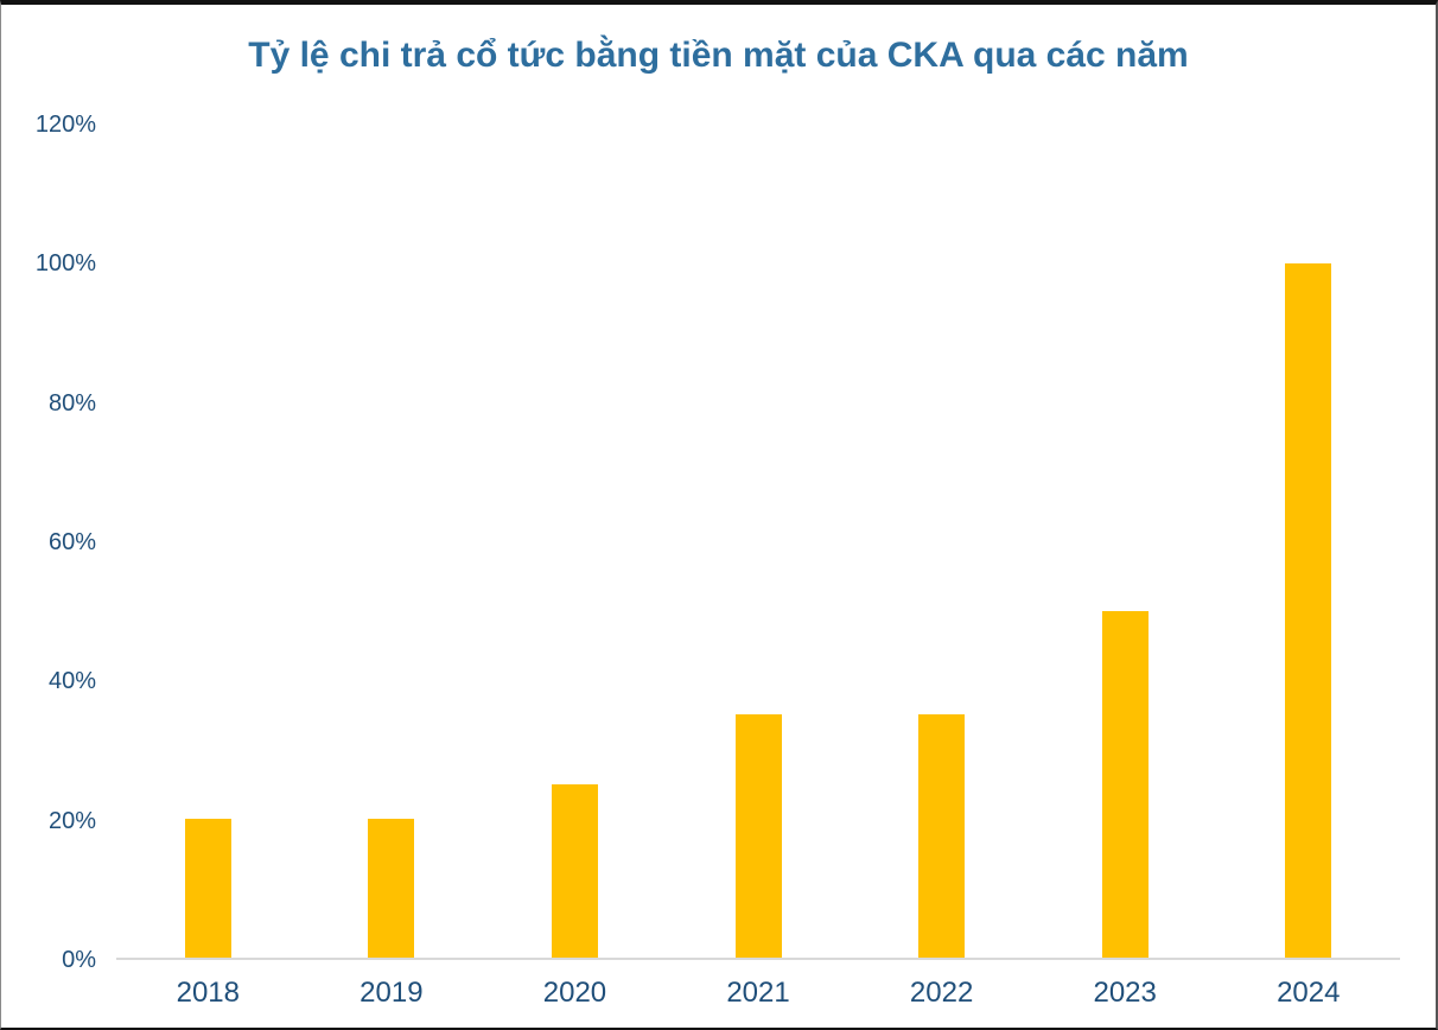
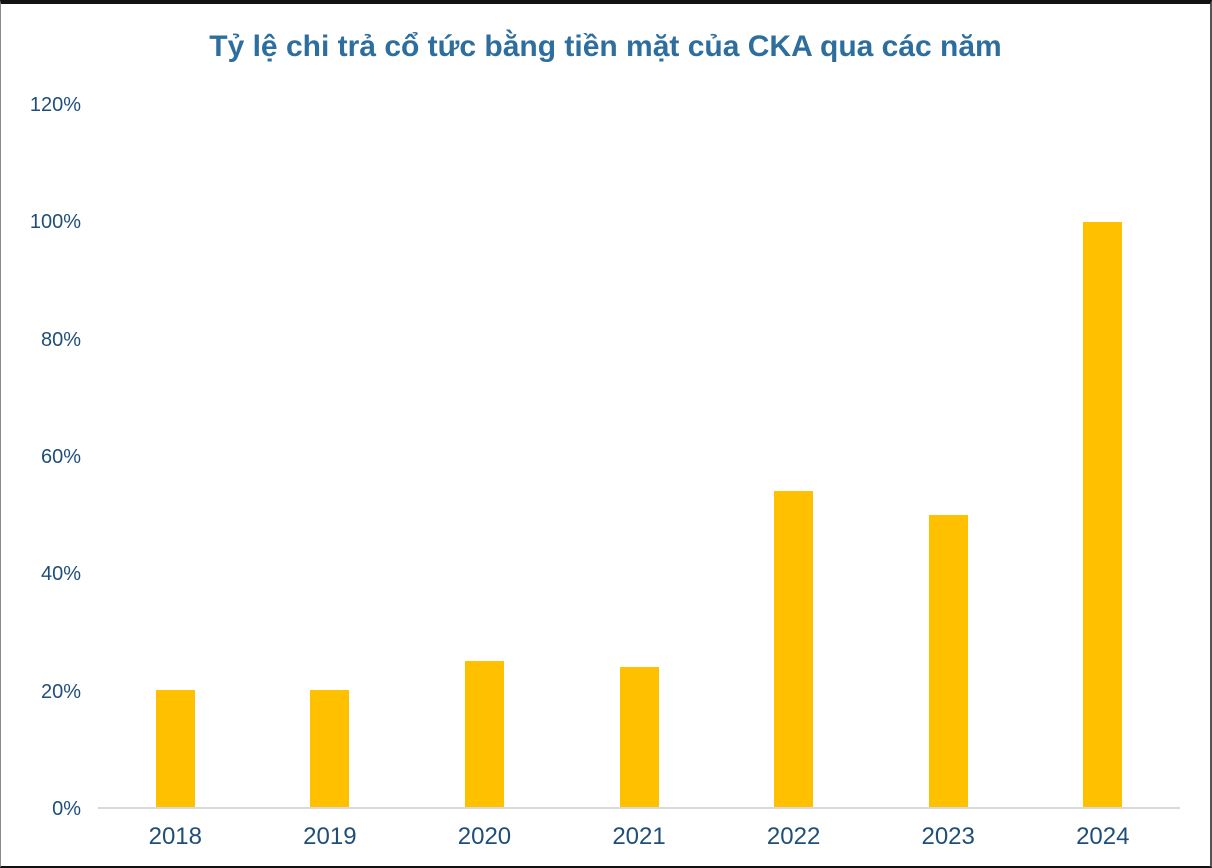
2021: 35% -> 24%
2022: 35% -> 54%
